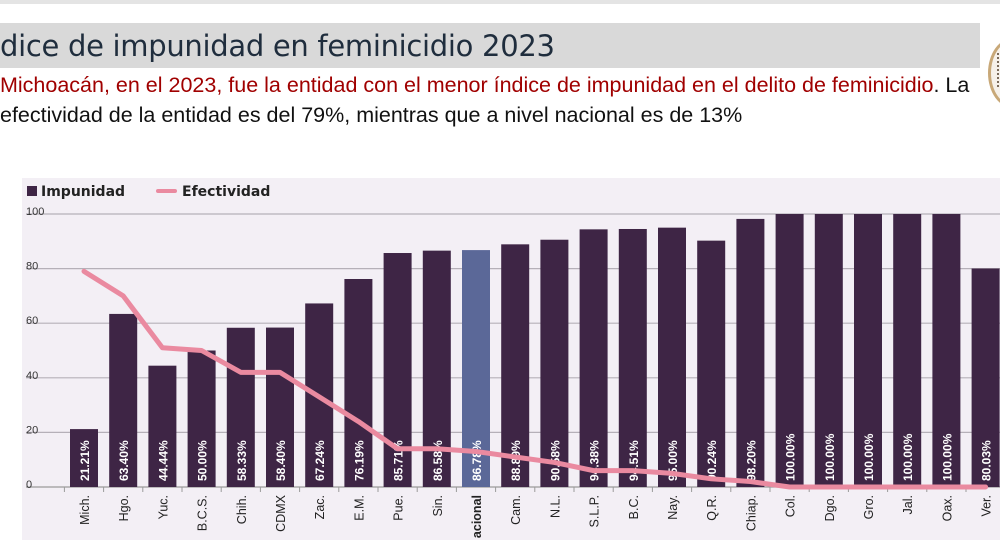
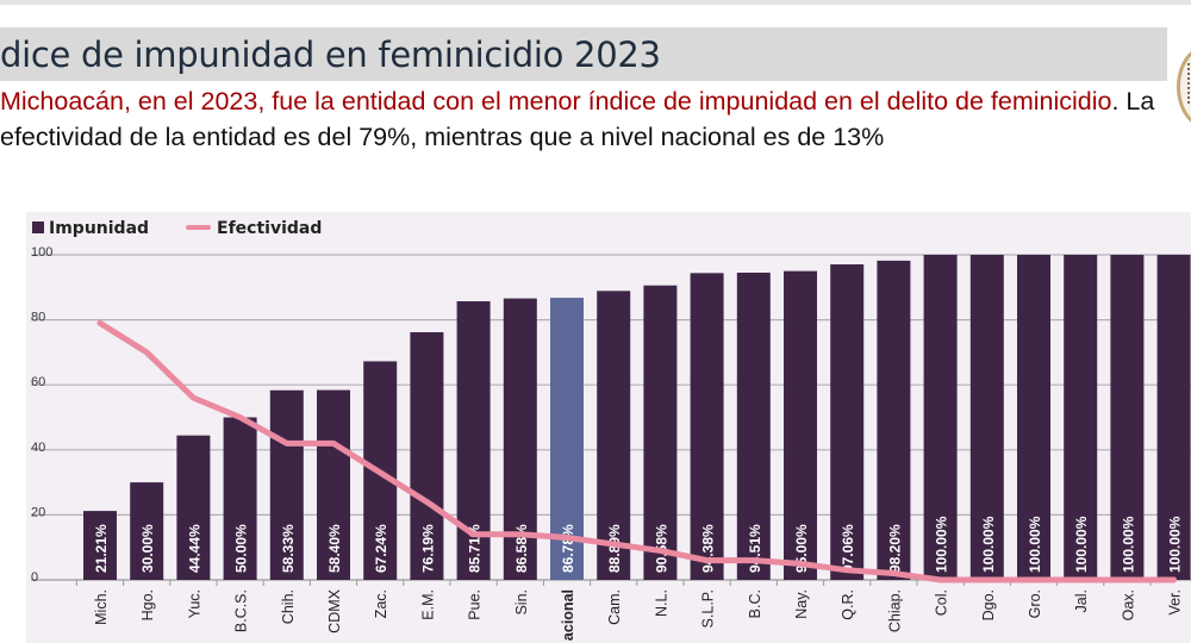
Impunidad/Hgo.: 63.40% -> 30.00%
Efectividad/Yuc.: 51 -> 56
Impunidad/Q.R.: 90.24% -> 97.06%
Impunidad/Ver.: 80.03% -> 100.00%
